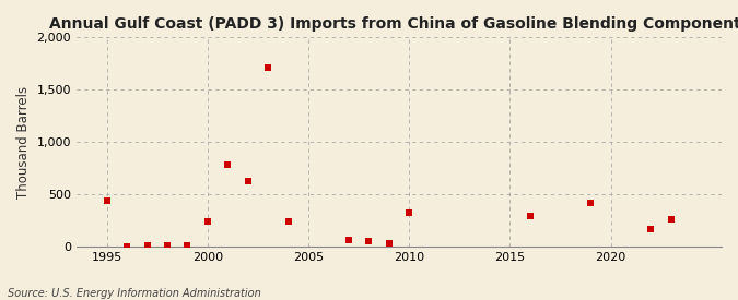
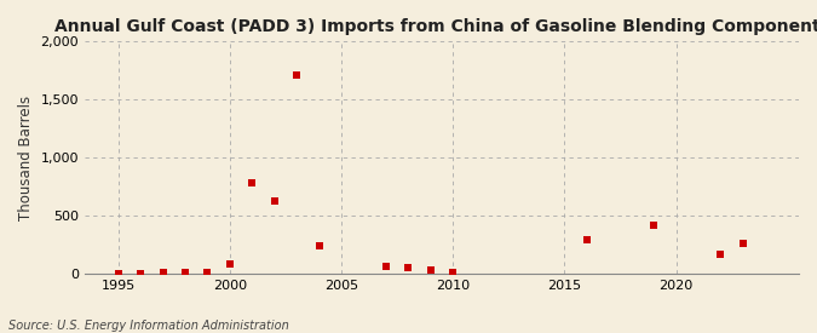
1995: 440 -> 0
2000: 240 -> 80
2010: 320 -> 10
